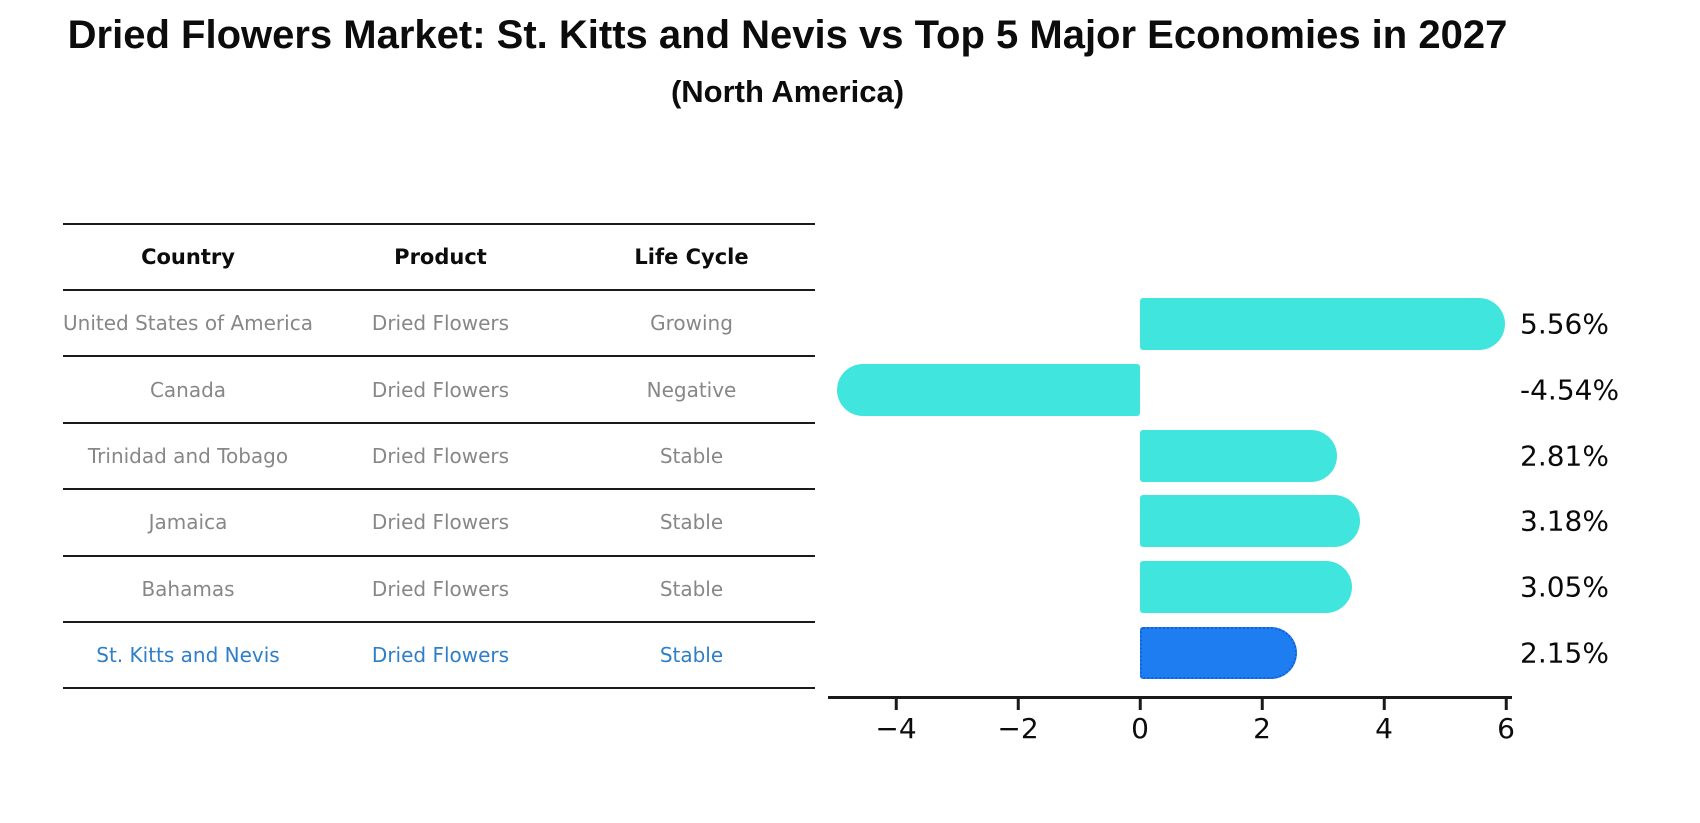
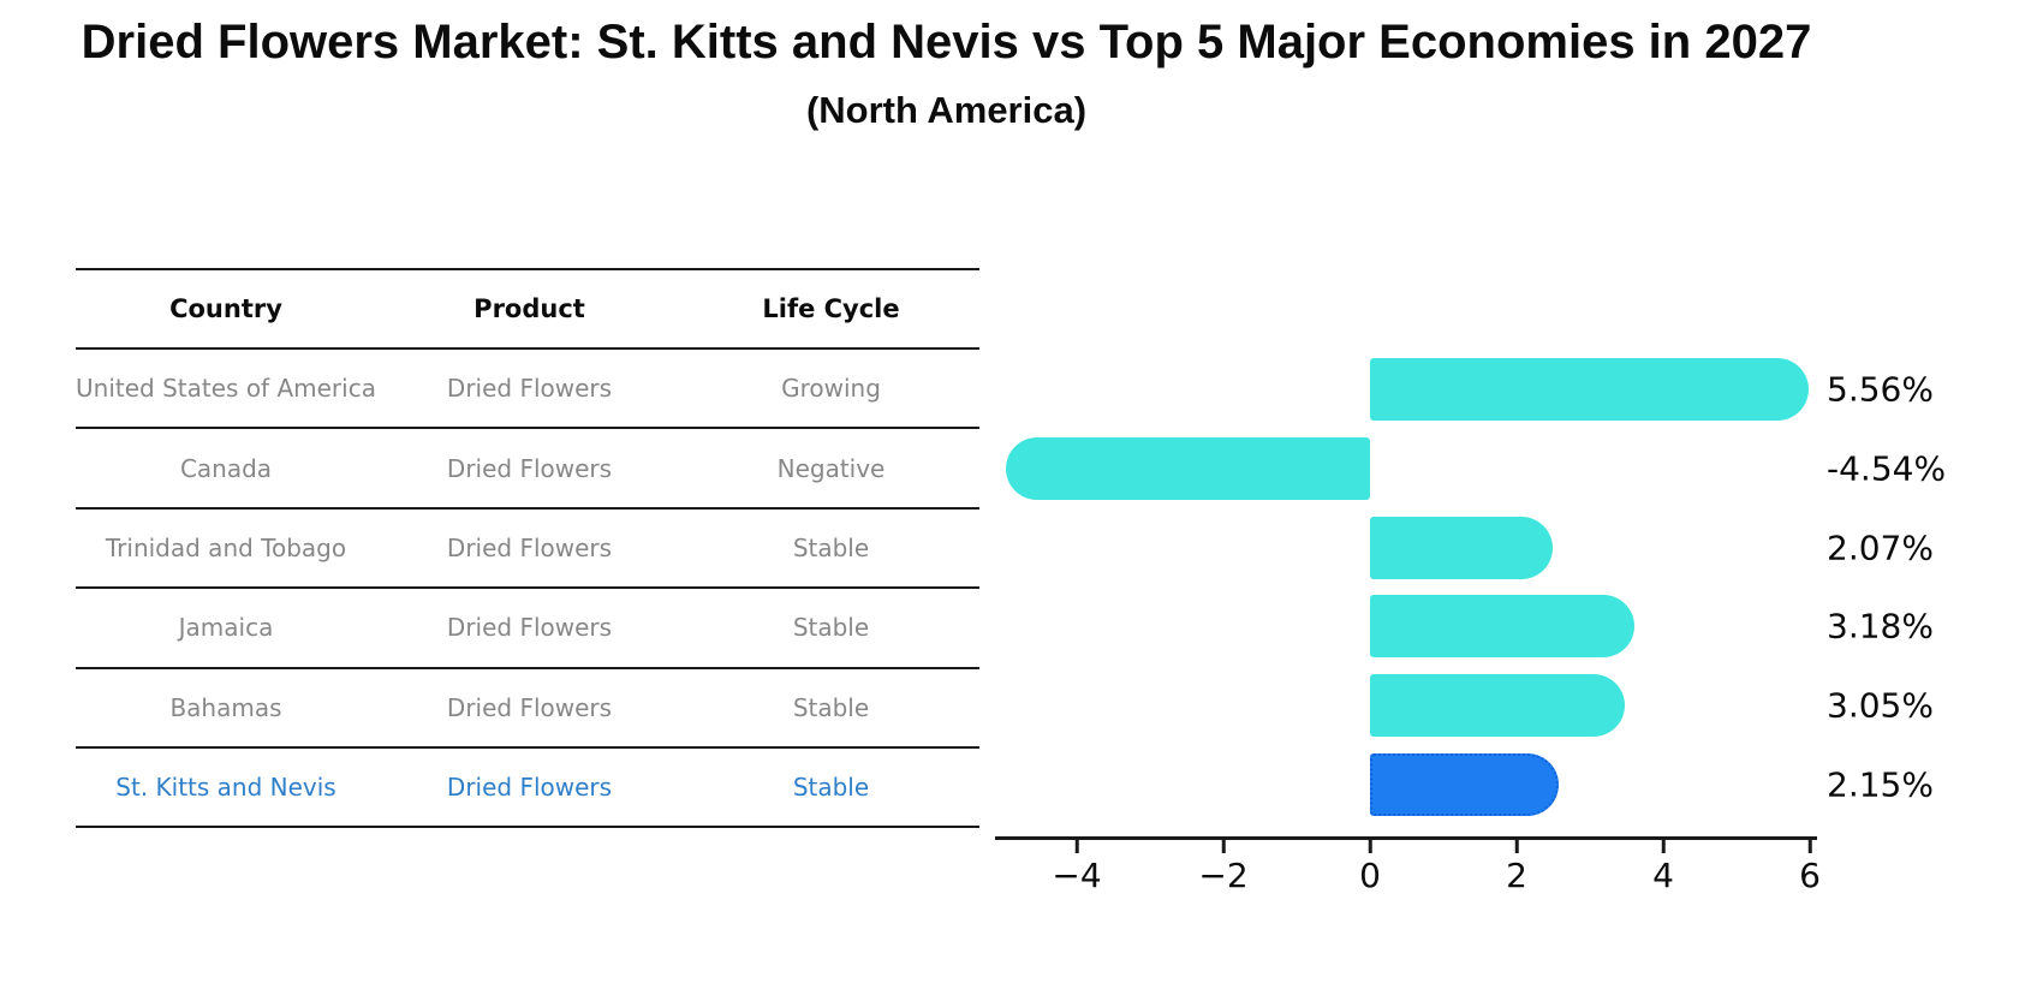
Trinidad and Tobago: 2.81% -> 2.07%
